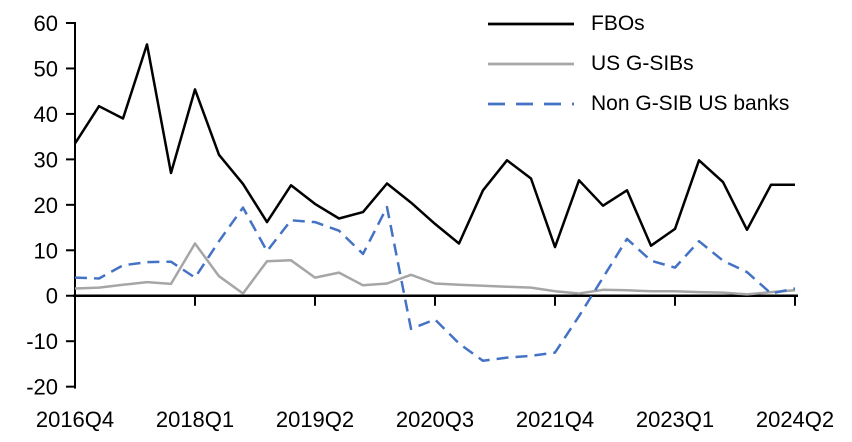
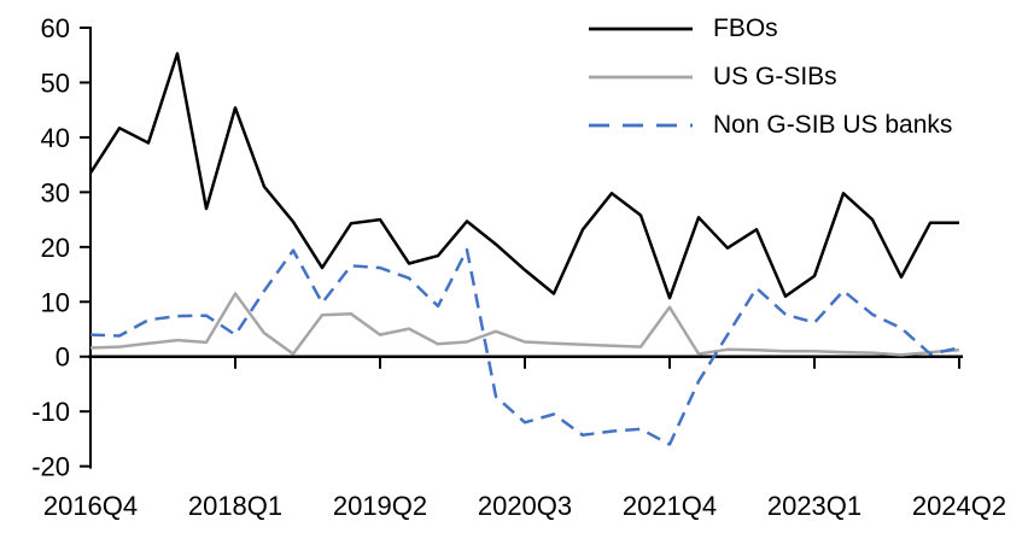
FBOs/2019Q2: 20 -> 25
Non G-SIB US banks/2020Q3: -5 -> -12
US G-SIBs/2021Q4: 1 -> 9
Non G-SIB US banks/2021Q4: -12 -> -16
